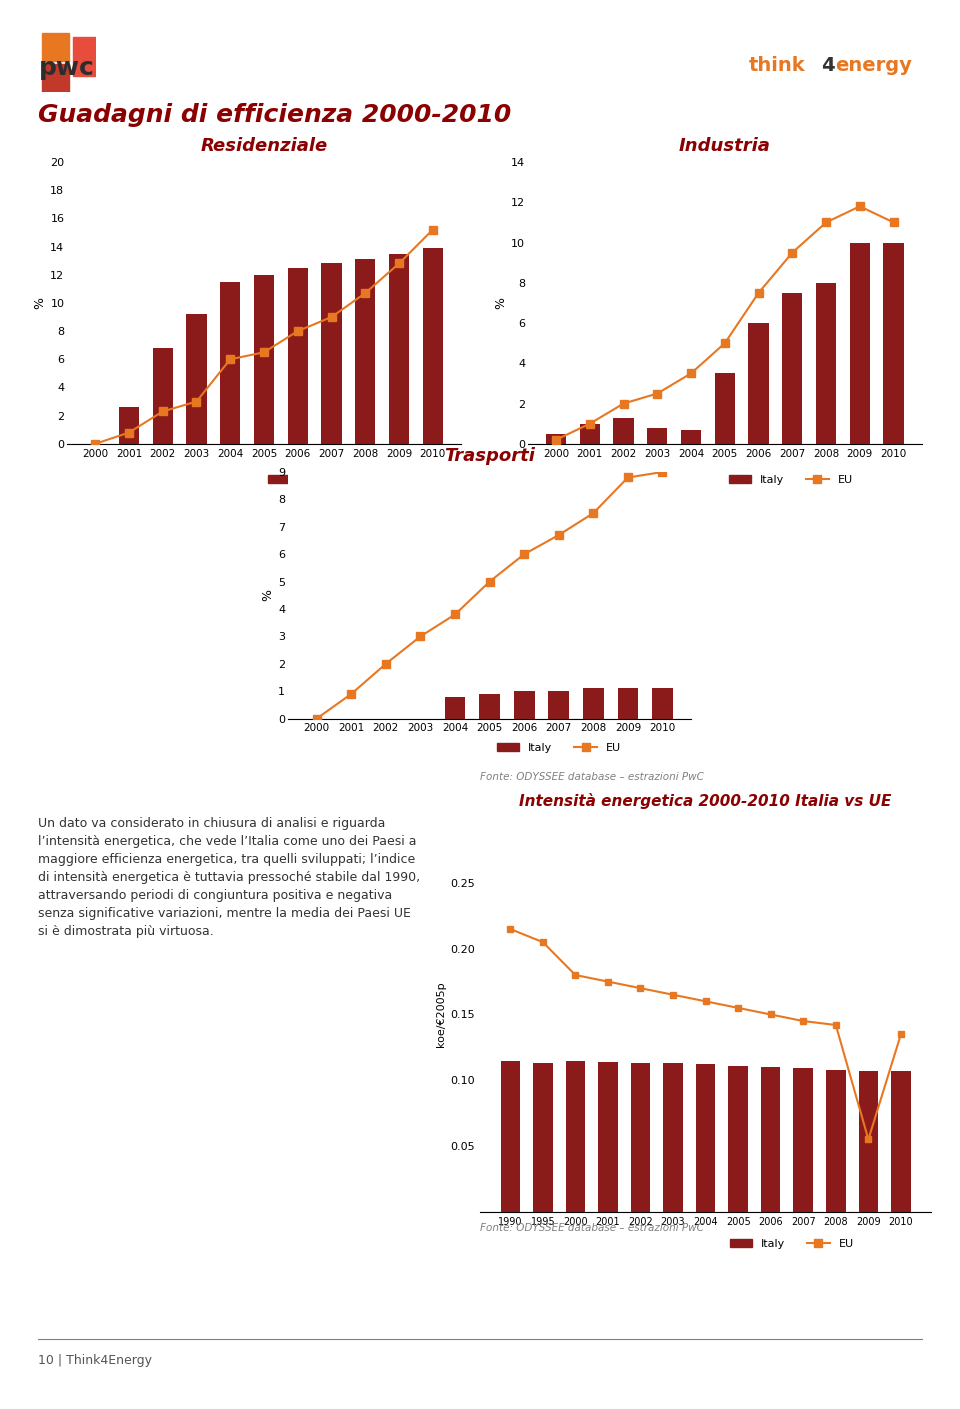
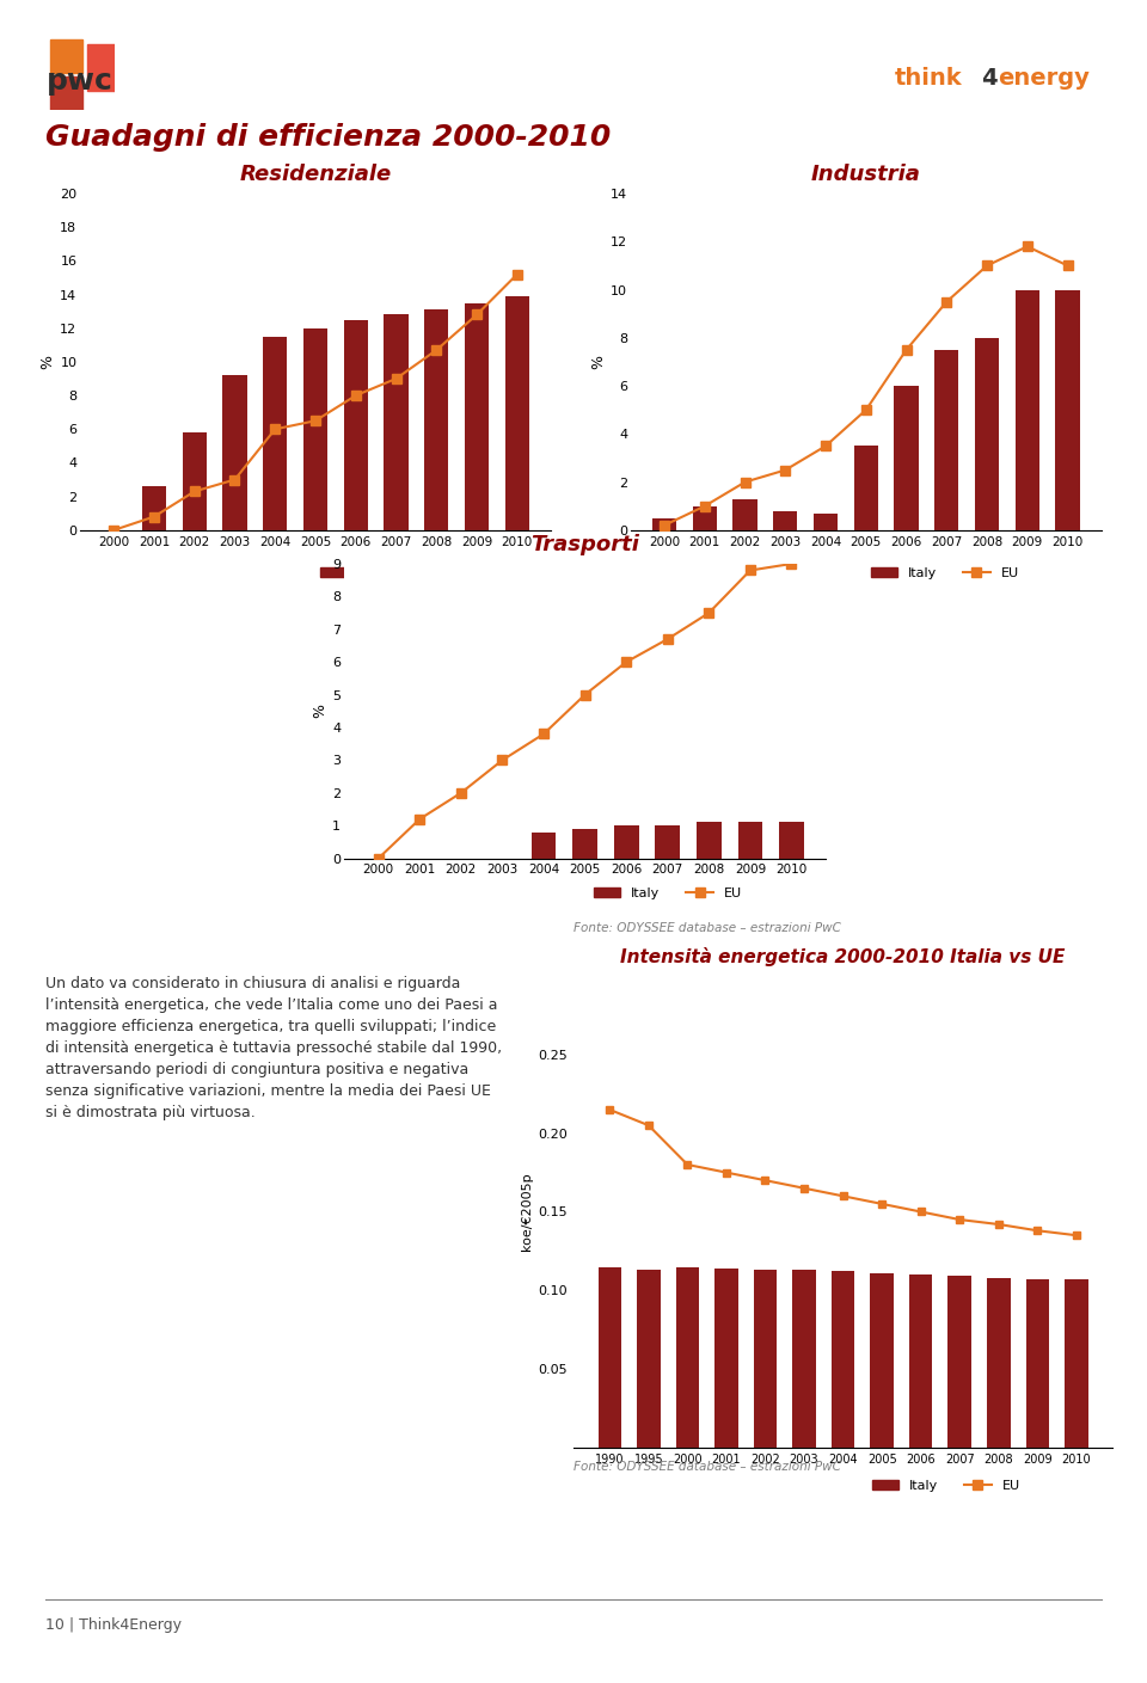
Residenziale/Italy/2002: 6.8 -> 5.8
Trasporti/EU/2001: 0.9 -> 1.2
Intensità energetica 2000-2010 Italia vs UE/EU/2009: 0.055 -> 0.138
